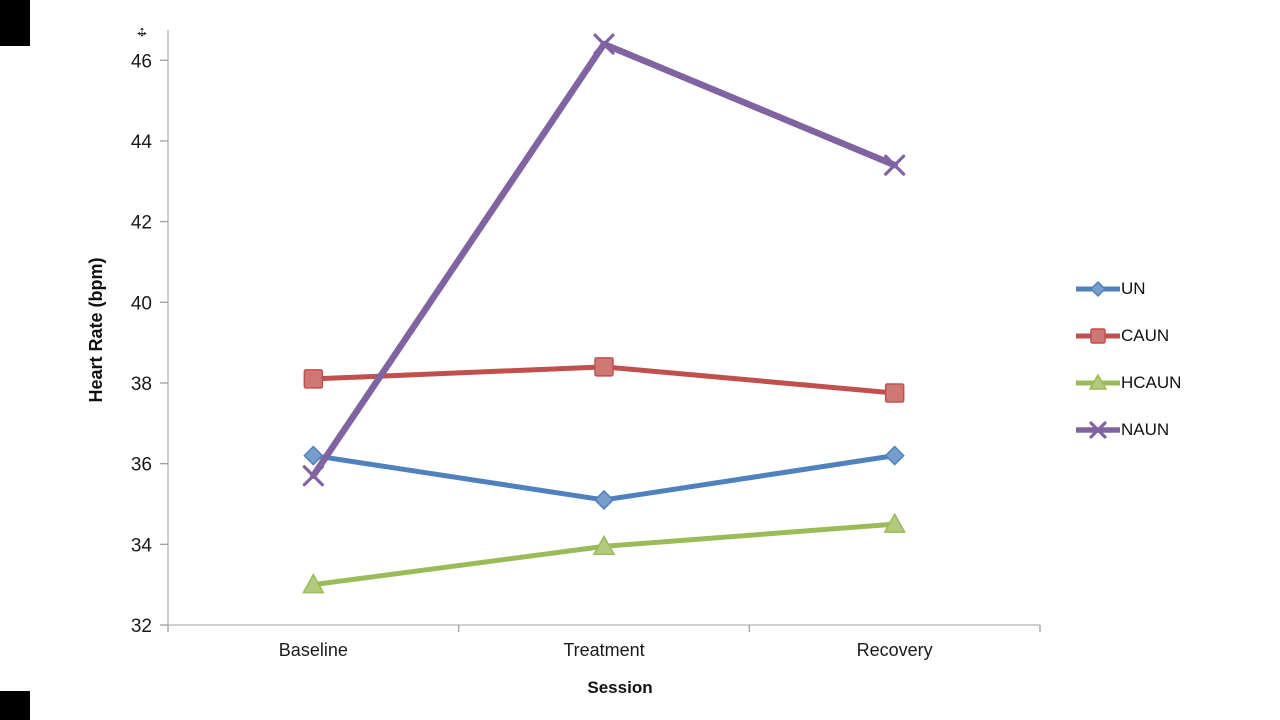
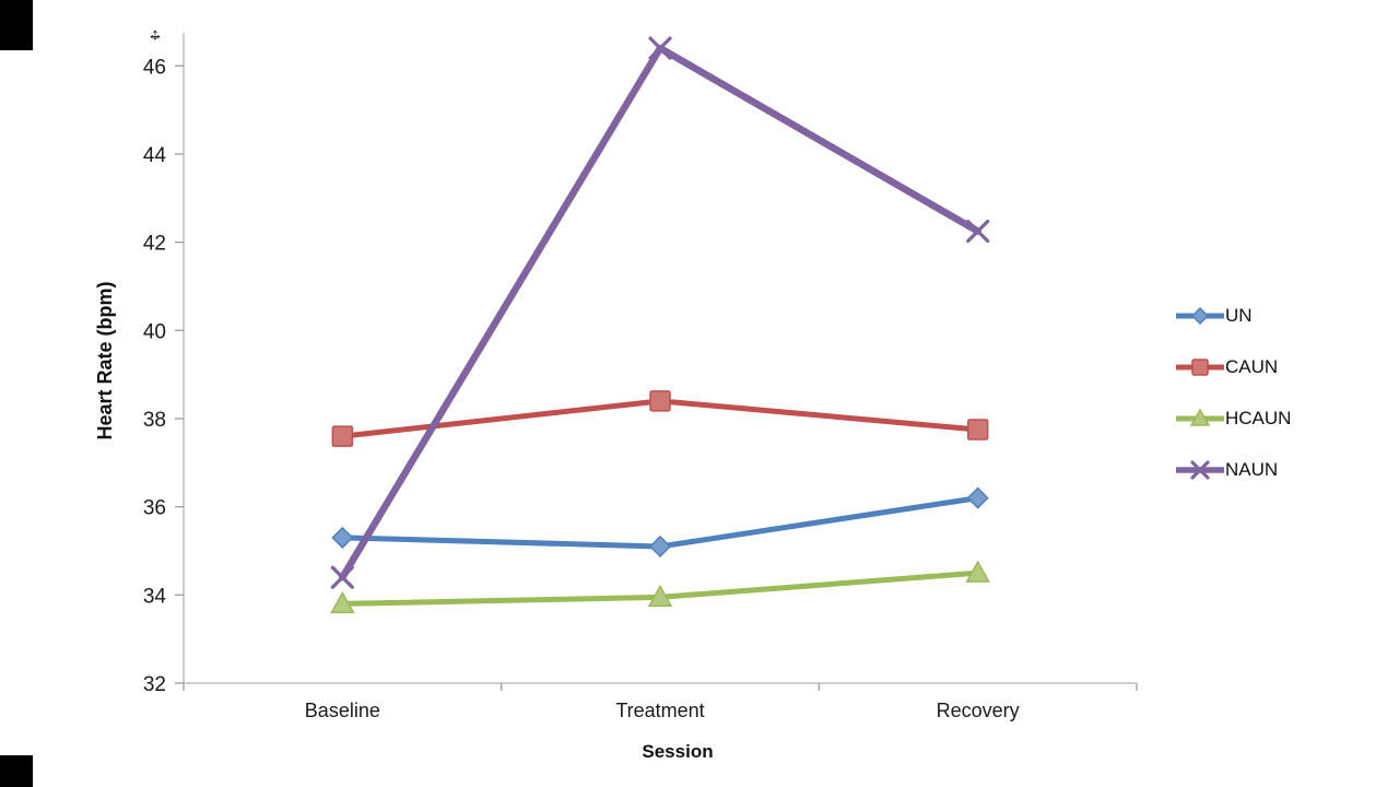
UN/Baseline: 36.2 -> 35.3
CAUN/Baseline: 38.1 -> 37.6
HCAUN/Baseline: 33.0 -> 33.8
NAUN/Baseline: 35.7 -> 34.4
NAUN/Recovery: 43.4 -> 42.2
